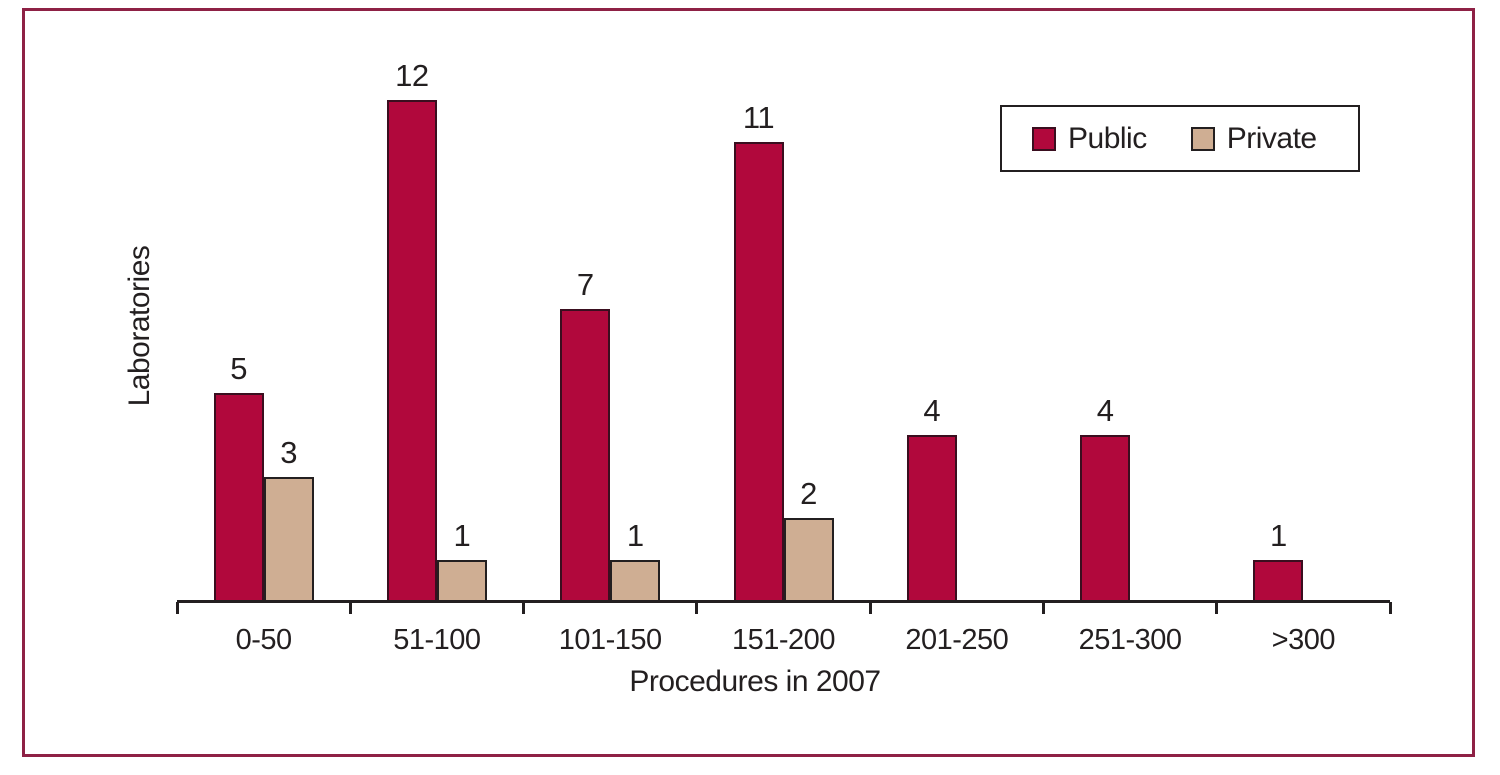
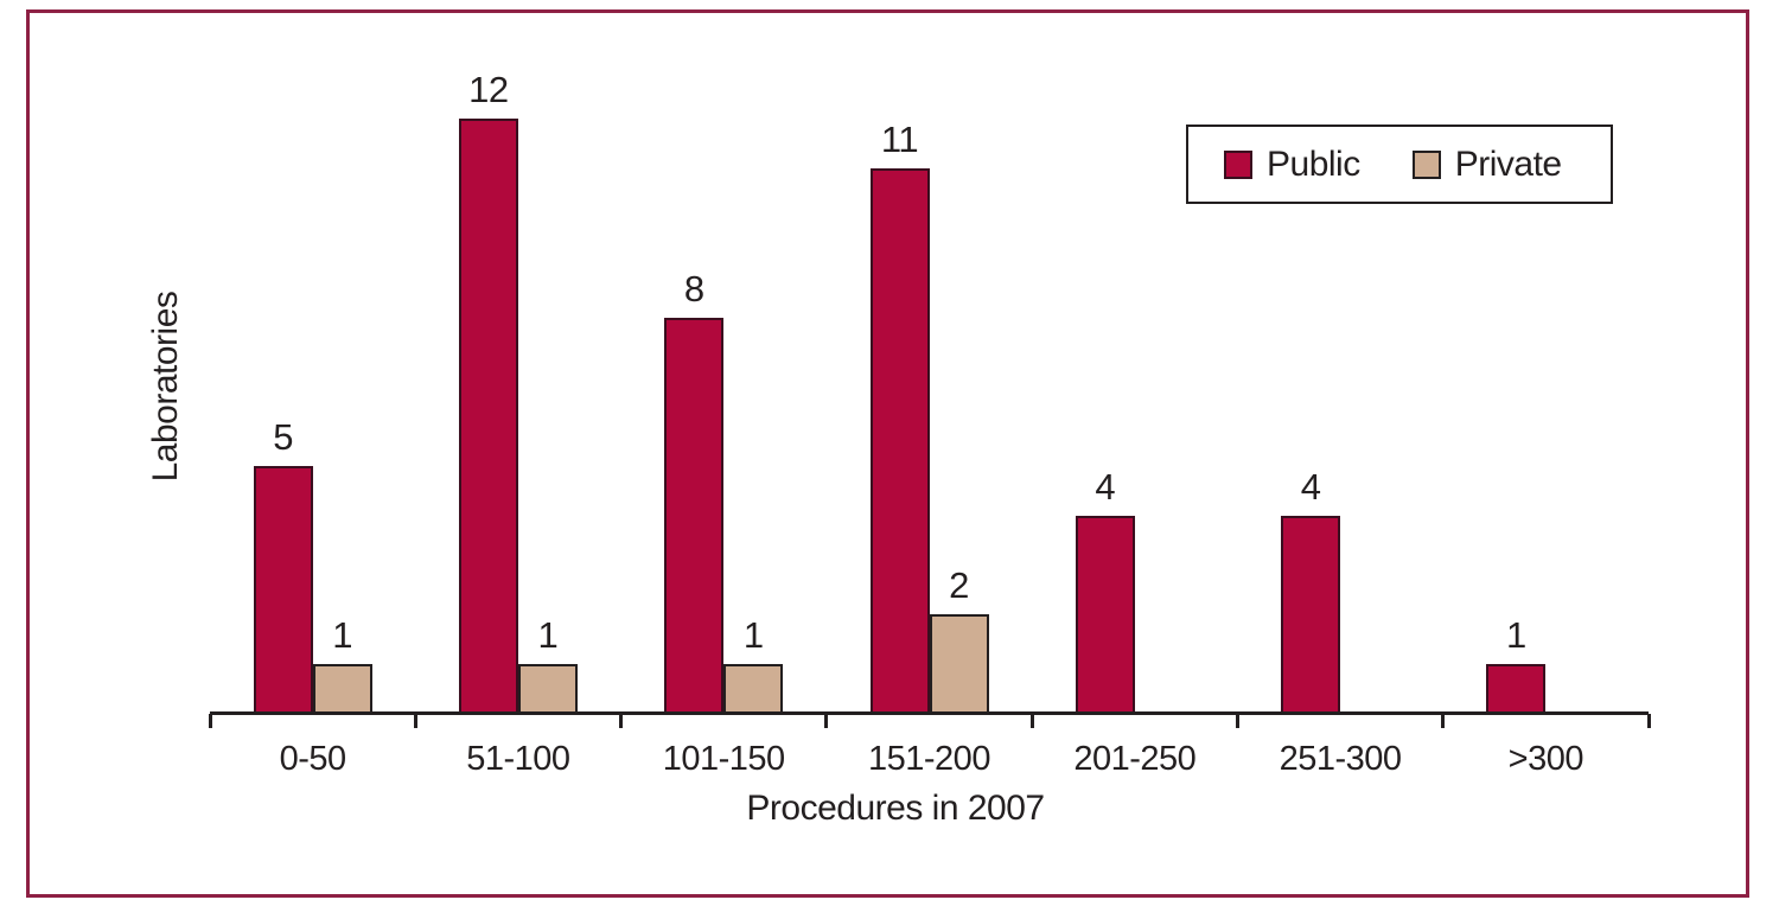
Private/0-50: 3 -> 1
Public/101-150: 7 -> 8
